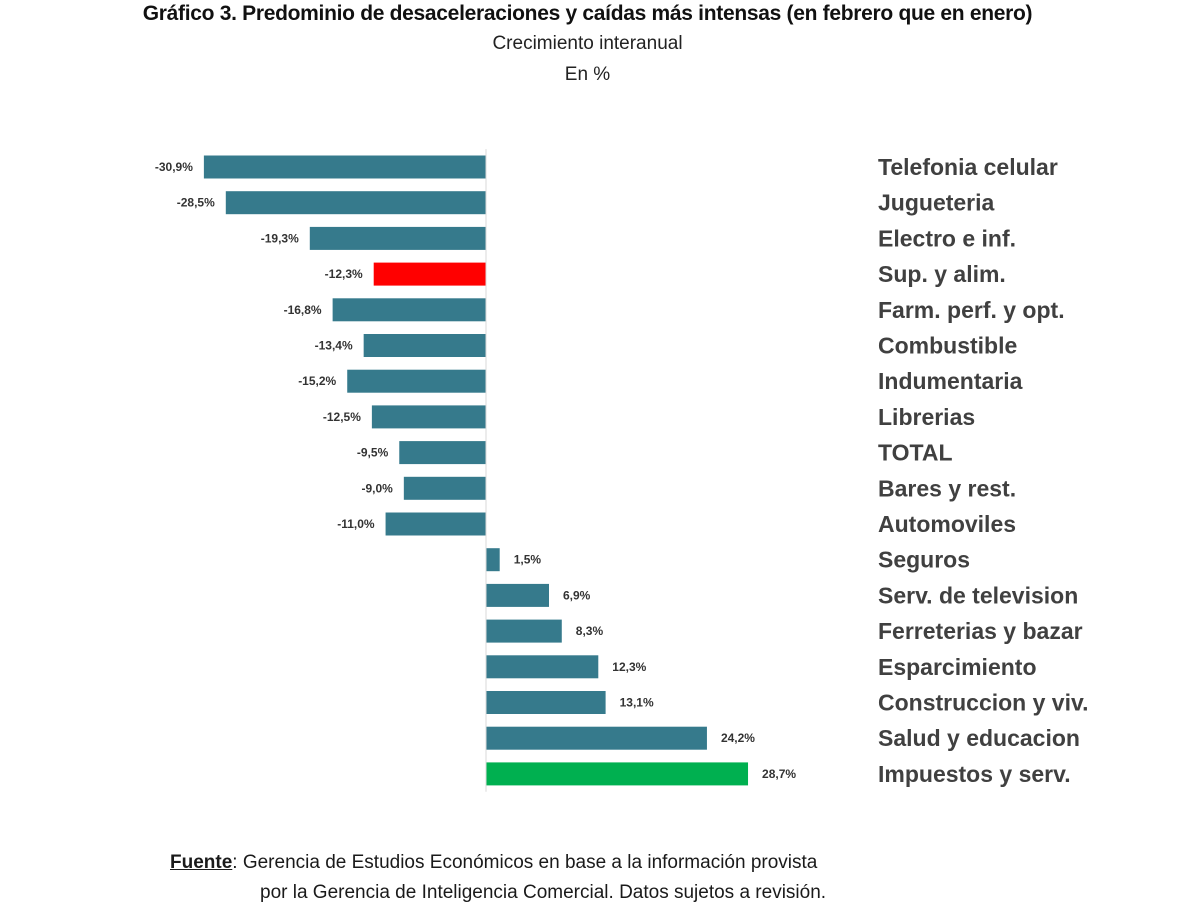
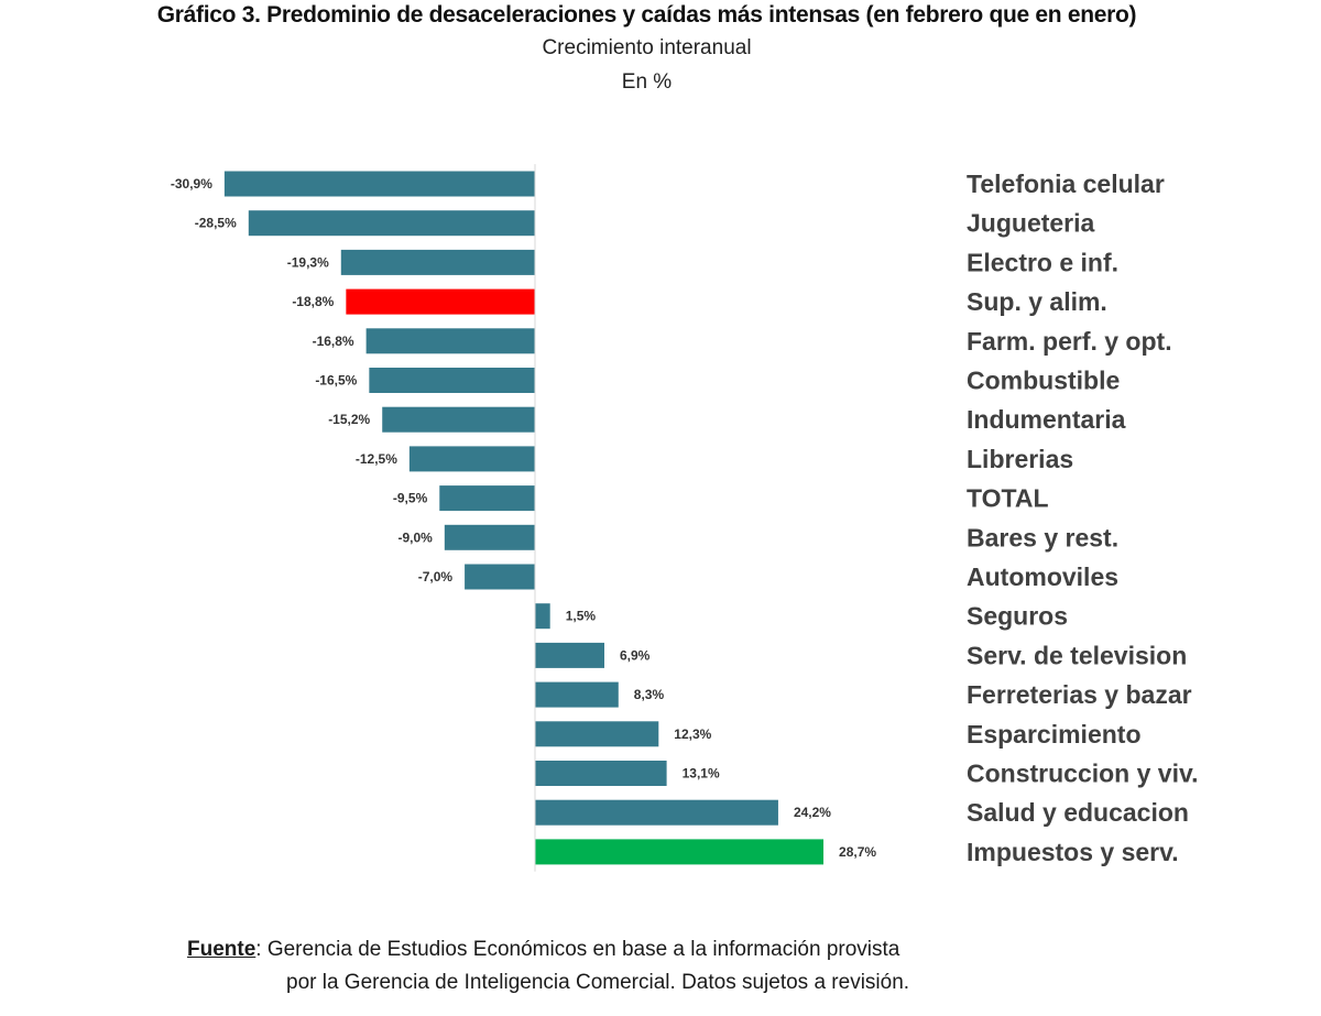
Sup. y alim.: -12,3% -> -18,8%
Combustible: -13,4% -> -16,5%
Automoviles: -11,0% -> -7,0%
